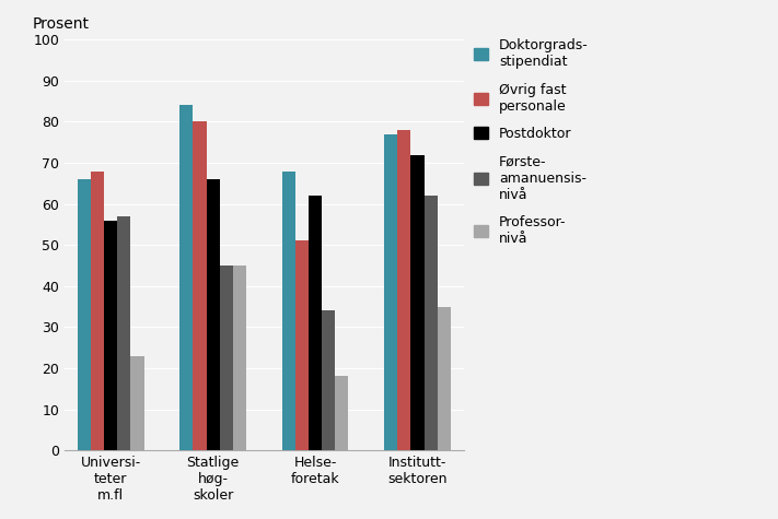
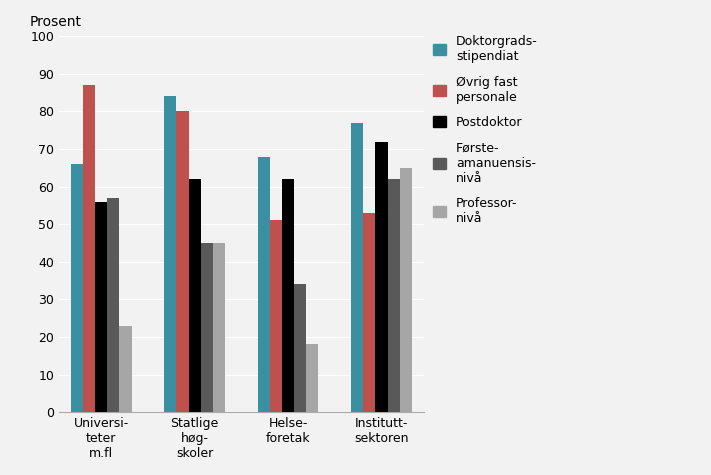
Øvrig fast personale/Universi- teter m.fl: 68 -> 87
Postdoktor/Statlige høg- skoler: 66 -> 62
Øvrig fast personale/Institutt- sektoren: 78 -> 53
Professor- nivå/Institutt- sektoren: 35 -> 65
